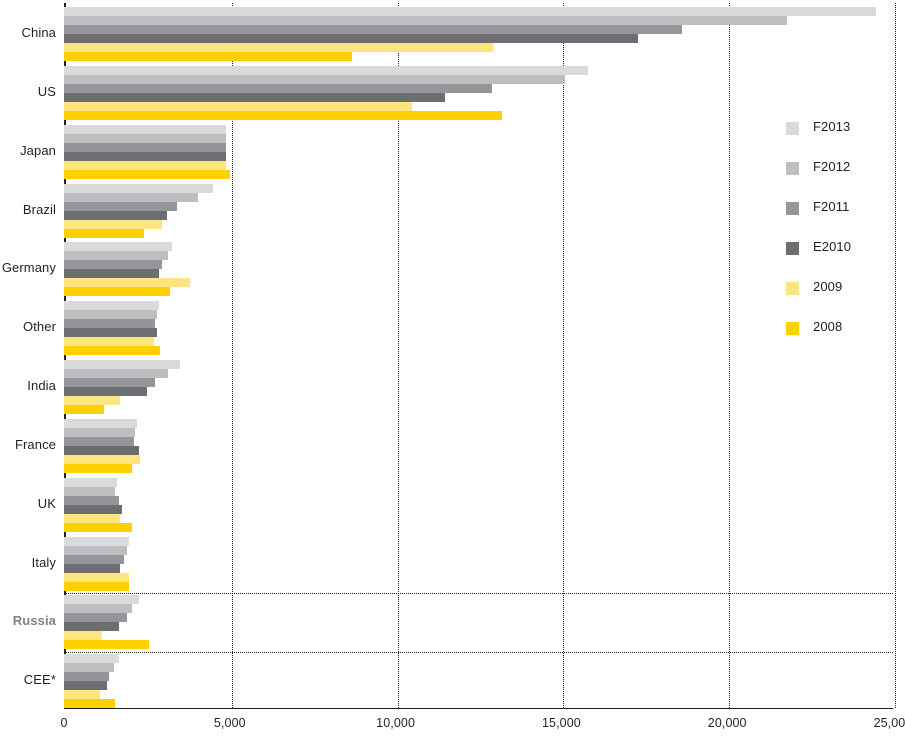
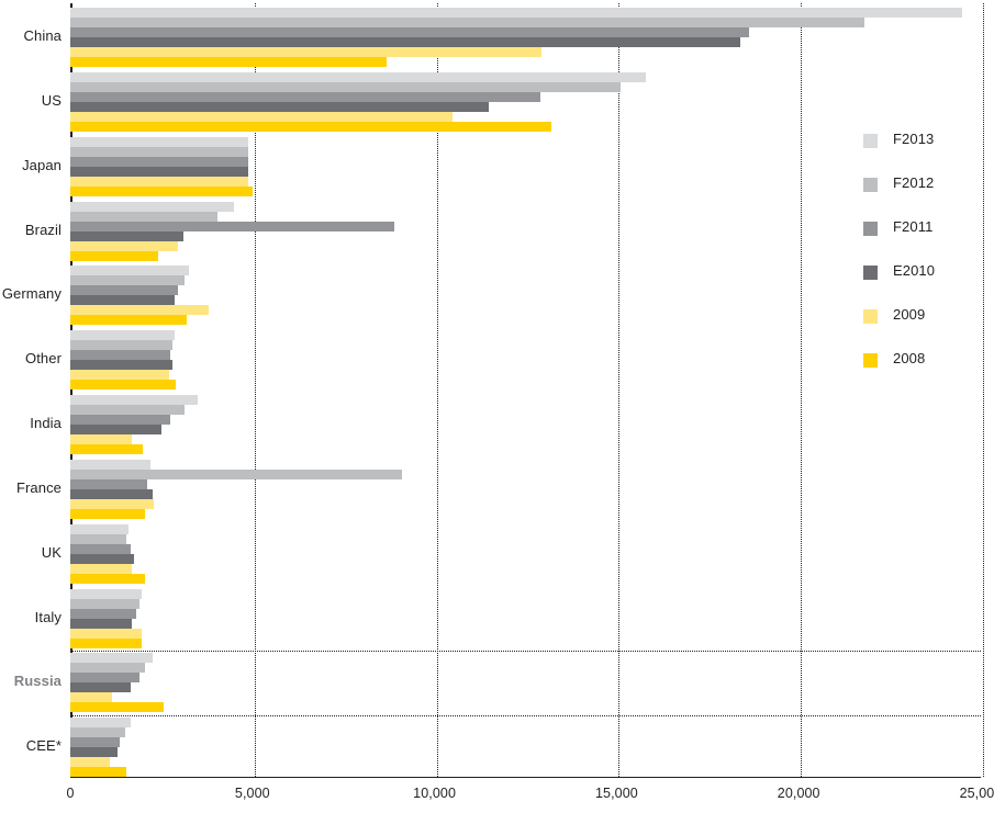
E2010/China: 17300 -> 18400
F2011/Brazil: 3400 -> 8900
2008/India: 1200 -> 2000
F2012/France: 2200 -> 9100
